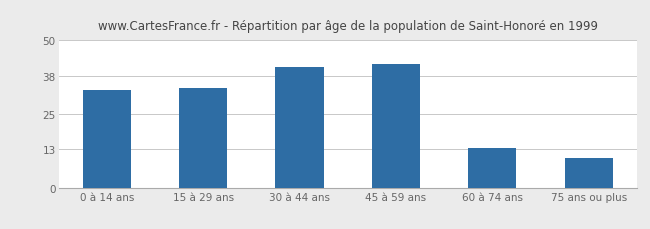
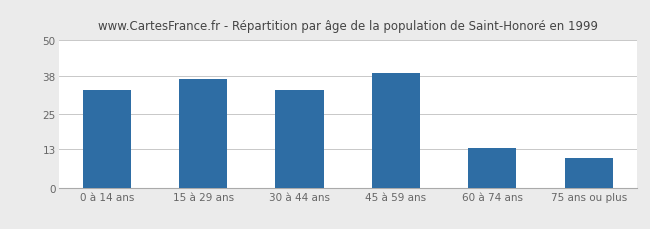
15 à 29 ans: 34.0 -> 37.0
30 à 44 ans: 41.0 -> 33.0
45 à 59 ans: 42.0 -> 39.0
